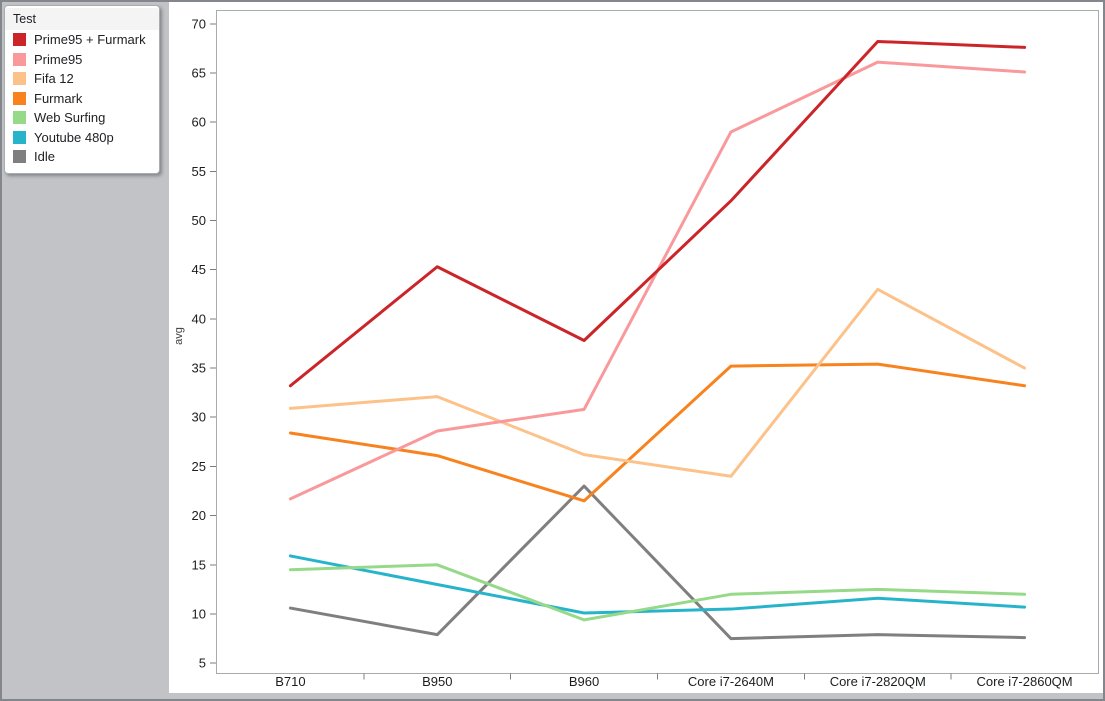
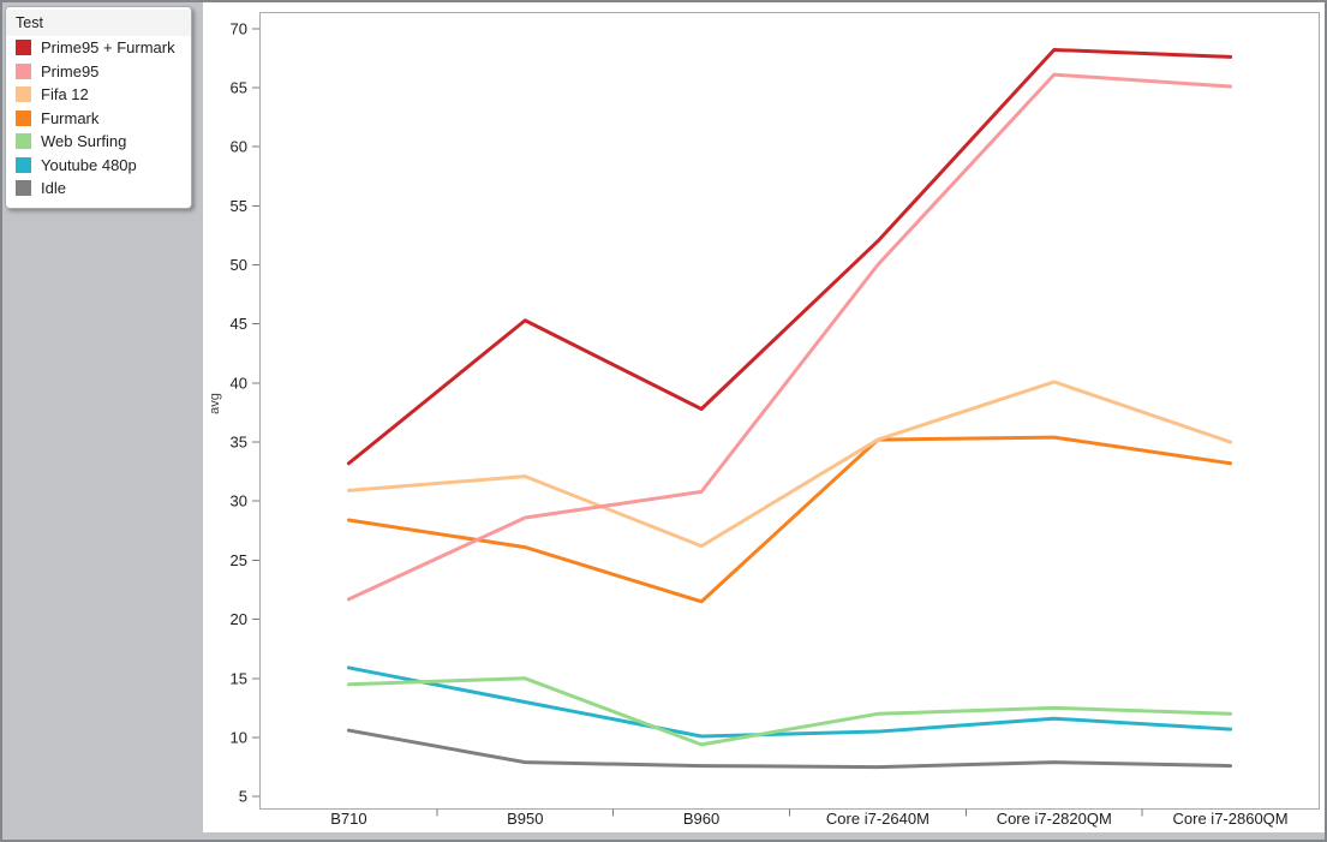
Idle/B960: 23 -> 8
Prime95/Core i7-2640M: 59 -> 50
Fifa 12/Core i7-2640M: 24 -> 35
Fifa 12/Core i7-2820QM: 43 -> 40
